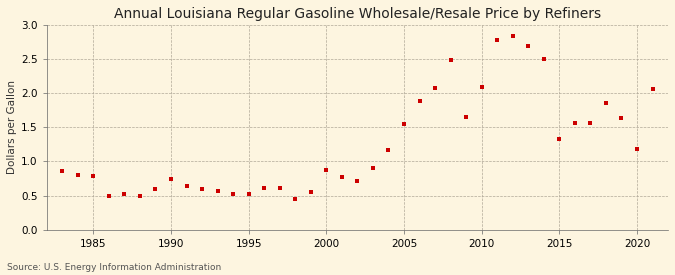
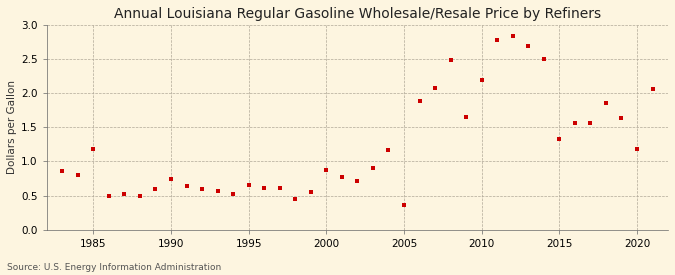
1985: 0.79 -> 1.18
1995: 0.52 -> 0.66
2005: 1.55 -> 0.36
2010: 2.09 -> 2.20
